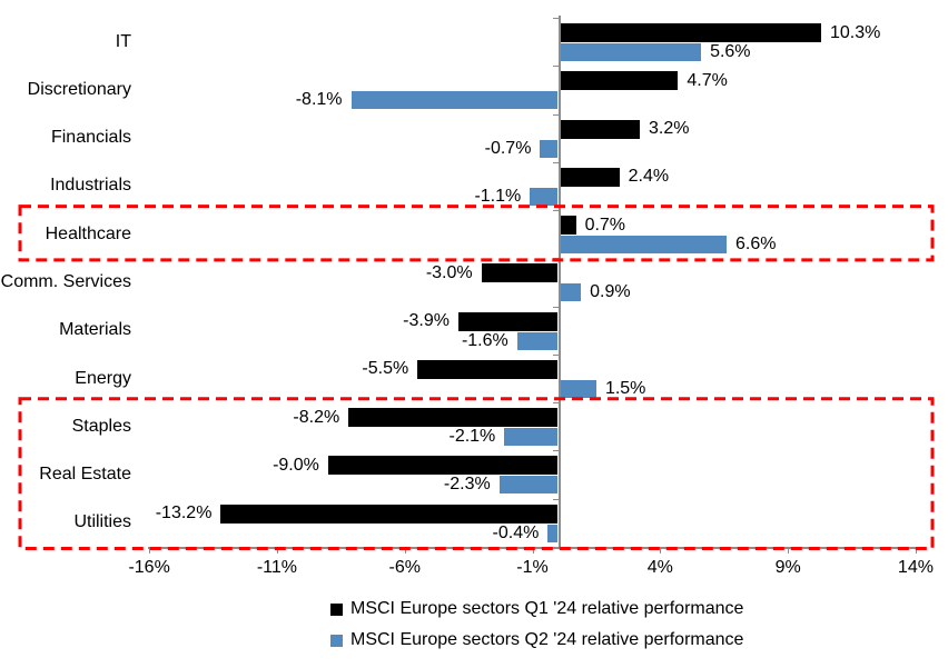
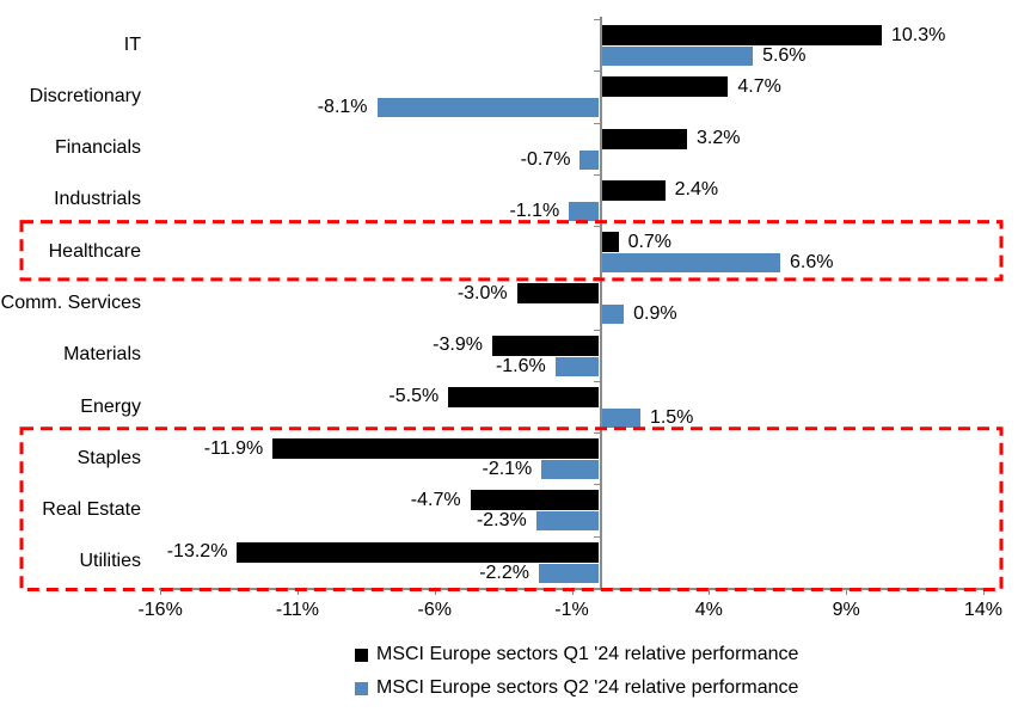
MSCI Europe sectors Q1 '24 relative performance/Staples: -8.2% -> -11.9%
MSCI Europe sectors Q1 '24 relative performance/Real Estate: -9.0% -> -4.7%
MSCI Europe sectors Q2 '24 relative performance/Utilities: -0.4% -> -2.2%
